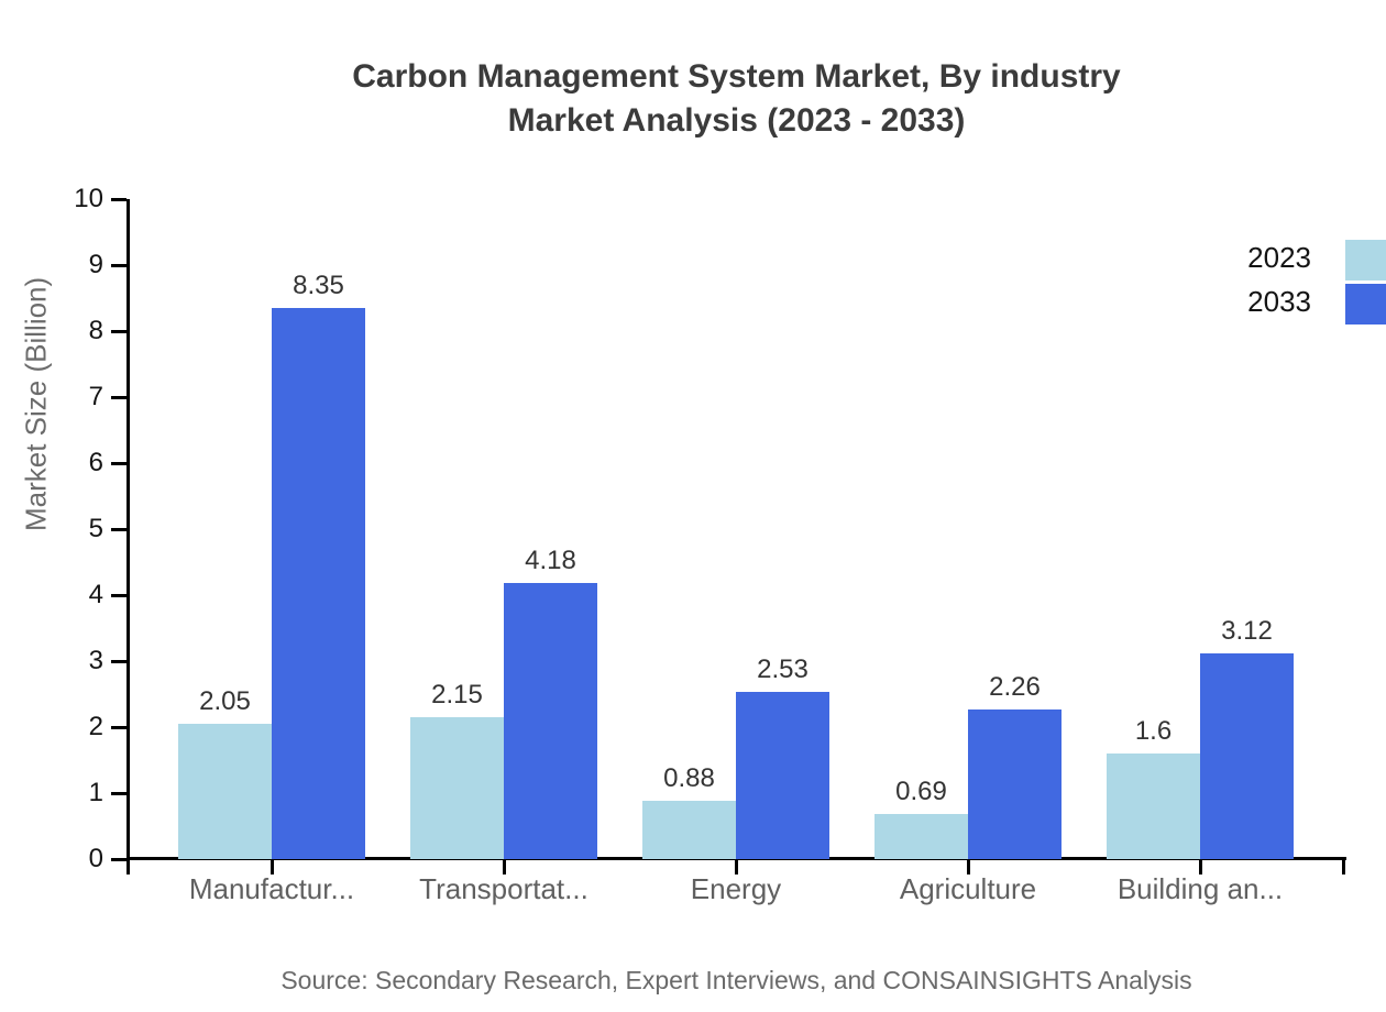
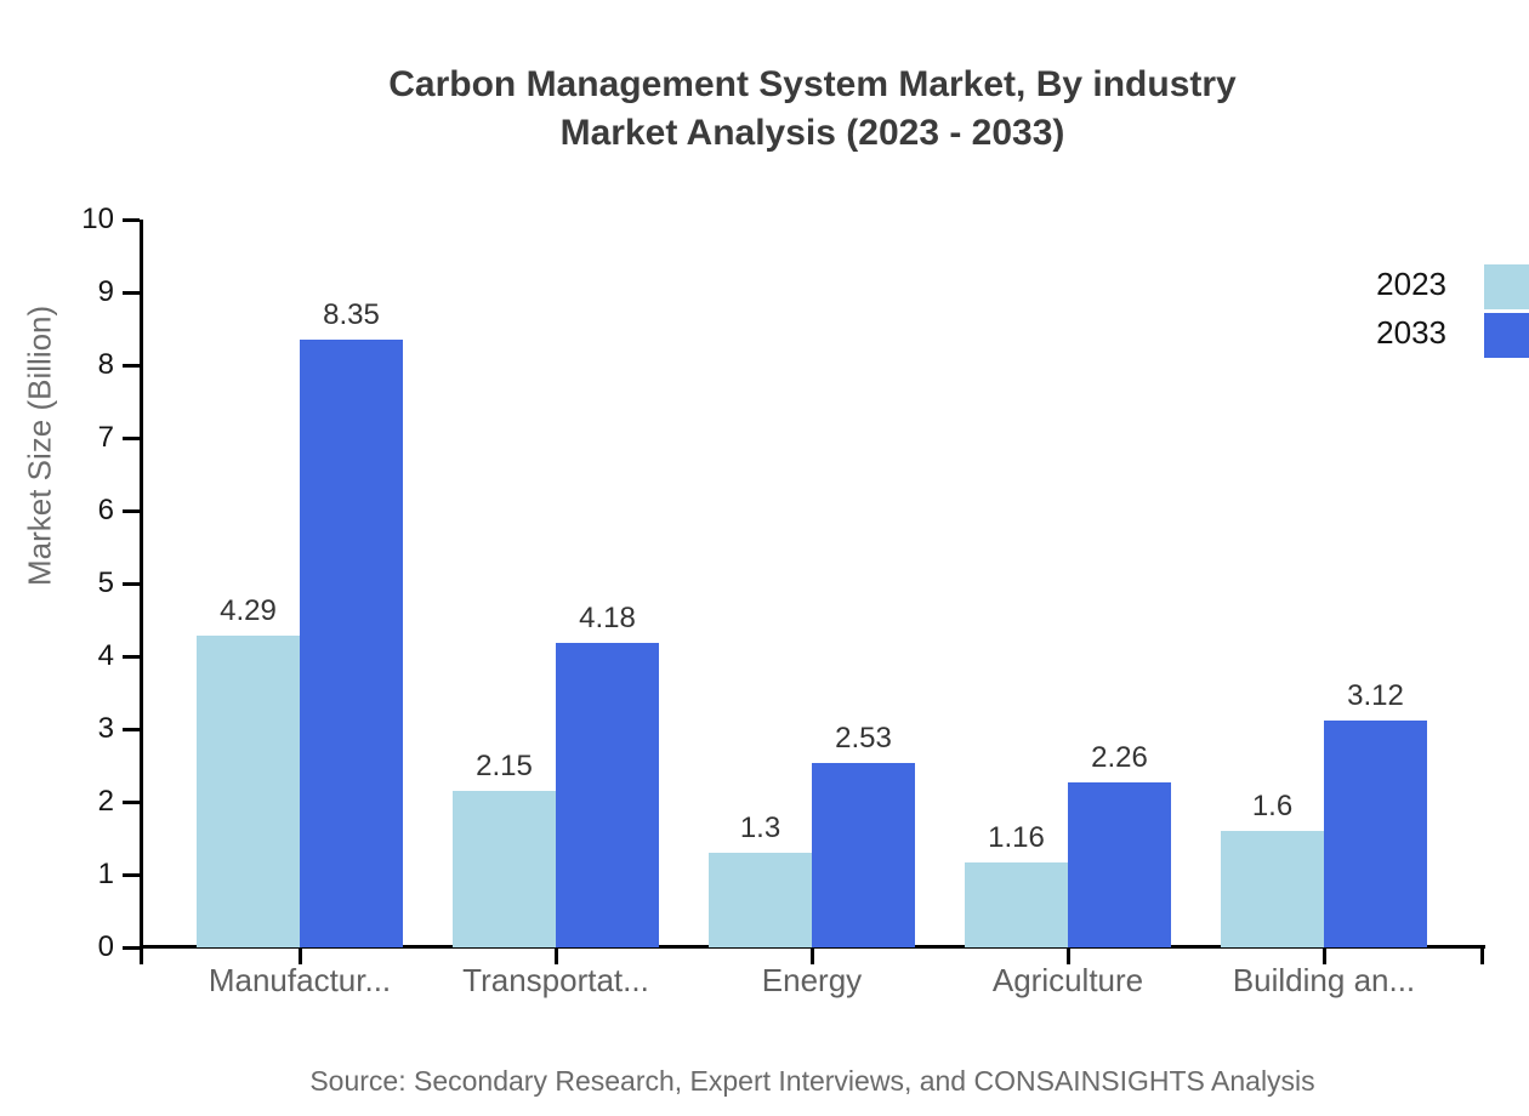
2023/Manufactur...: 2.05 -> 4.29
2023/Energy: 0.88 -> 1.3
2023/Agriculture: 0.69 -> 1.16
